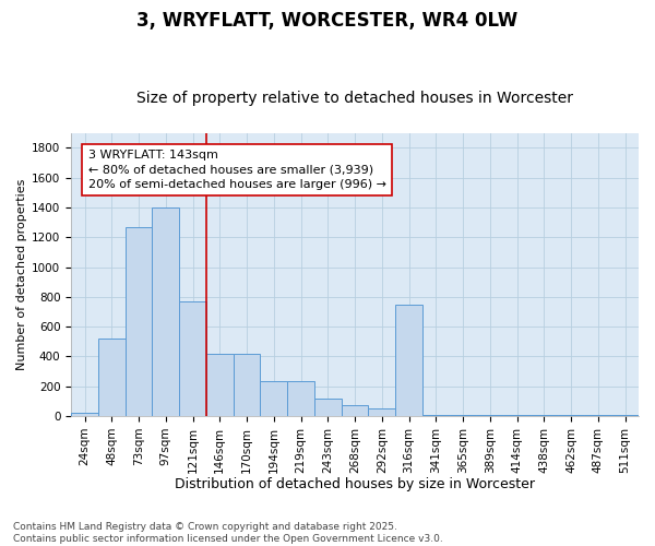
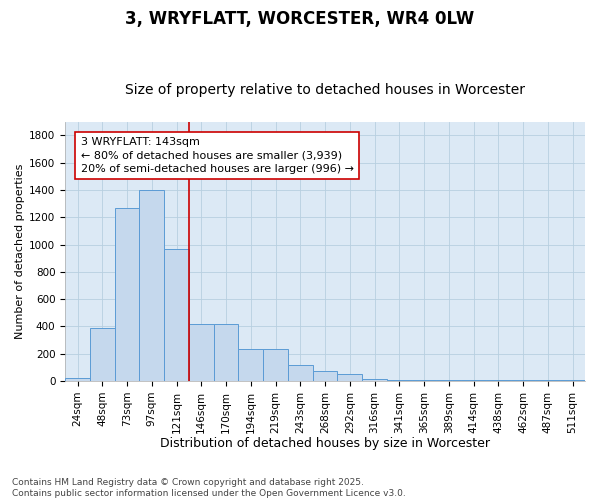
48sqm: 520 -> 390
121sqm: 770 -> 960
316sqm: 750 -> 20
